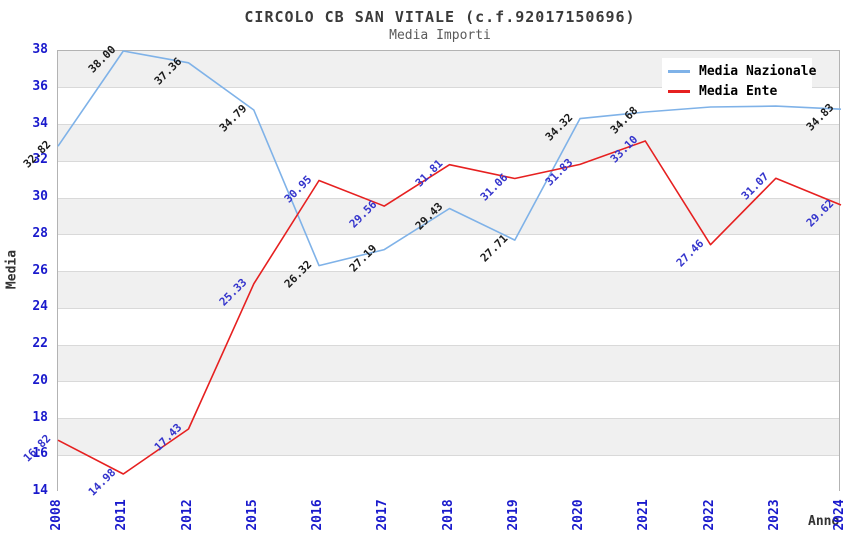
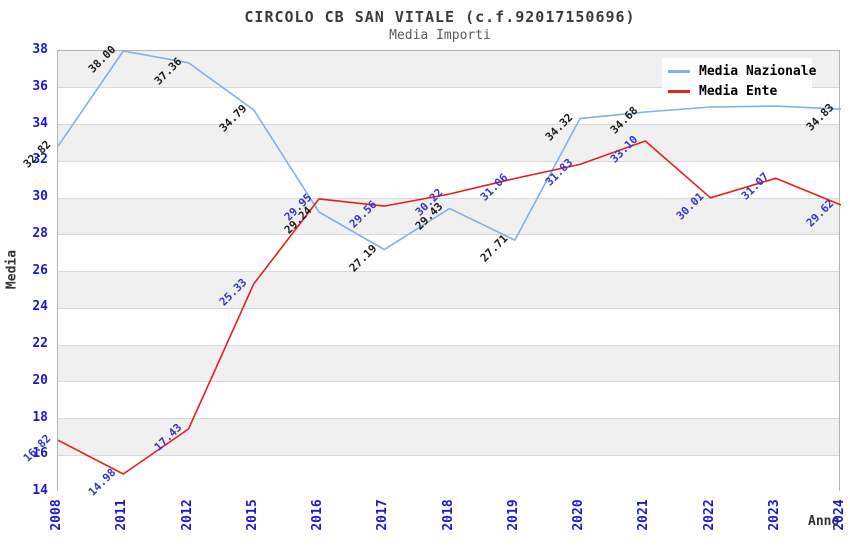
Media Nazionale/2016: 26.32 -> 29.24
Media Ente/2016: 30.95 -> 29.95
Media Ente/2018: 31.81 -> 30.22
Media Ente/2022: 27.46 -> 30.01
